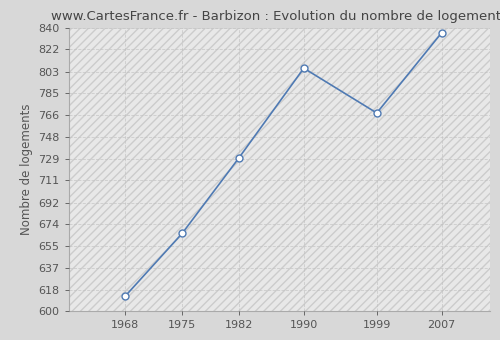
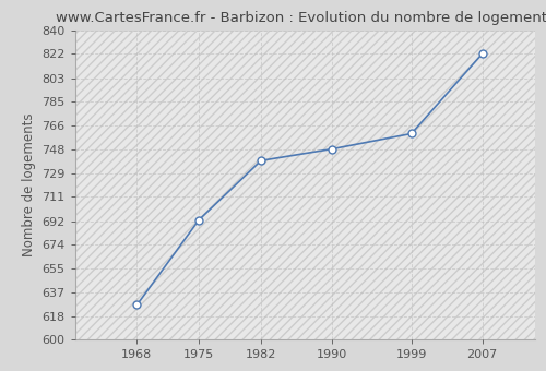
1968: 613 -> 627
1975: 666 -> 693
1982: 730 -> 739
1990: 806 -> 748
1999: 768 -> 760
2007: 836 -> 822
